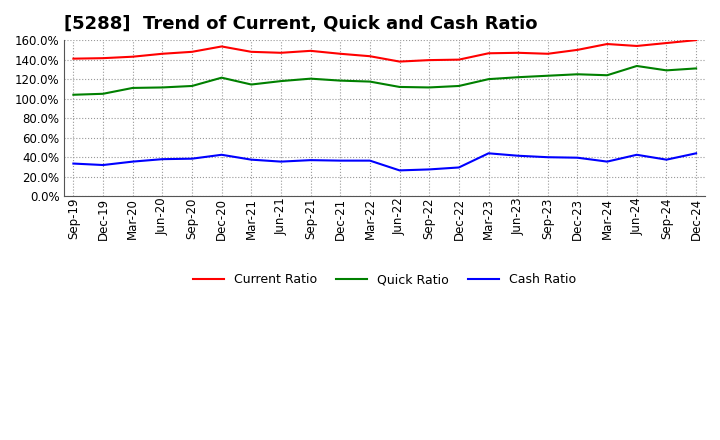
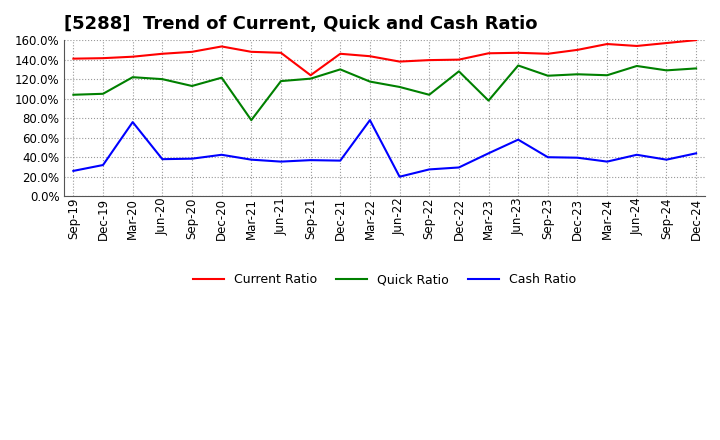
Cash Ratio/Sep-19: 34% -> 26%
Quick Ratio/Mar-20: 111% -> 122%
Cash Ratio/Mar-20: 35% -> 76%
Quick Ratio/Jun-20: 111% -> 120%
Quick Ratio/Mar-21: 115% -> 78%
Current Ratio/Sep-21: 149% -> 124%
Quick Ratio/Dec-21: 119% -> 130%
Cash Ratio/Mar-22: 36% -> 78%
Cash Ratio/Jun-22: 27% -> 20%
Quick Ratio/Sep-22: 111% -> 104%
Quick Ratio/Dec-22: 113% -> 128%
Quick Ratio/Mar-23: 120% -> 98%
Quick Ratio/Jun-23: 122% -> 134%
Cash Ratio/Jun-23: 41% -> 58%
